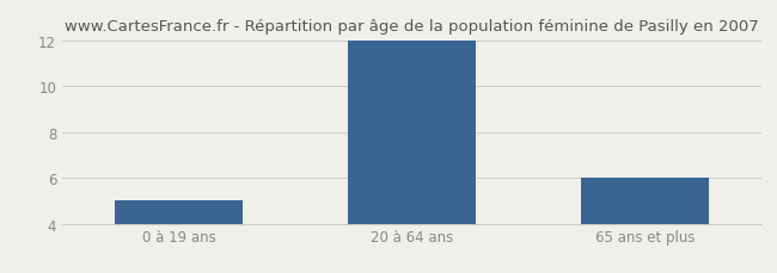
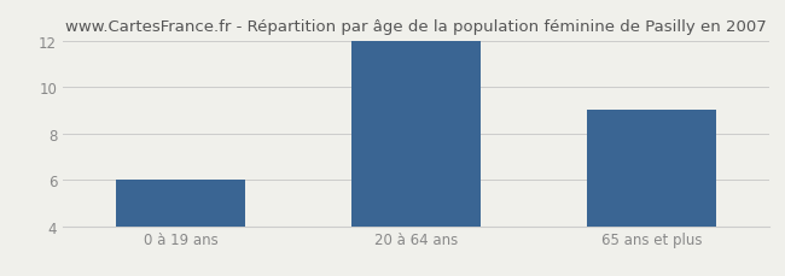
0 à 19 ans: 5 -> 6
65 ans et plus: 6 -> 9
